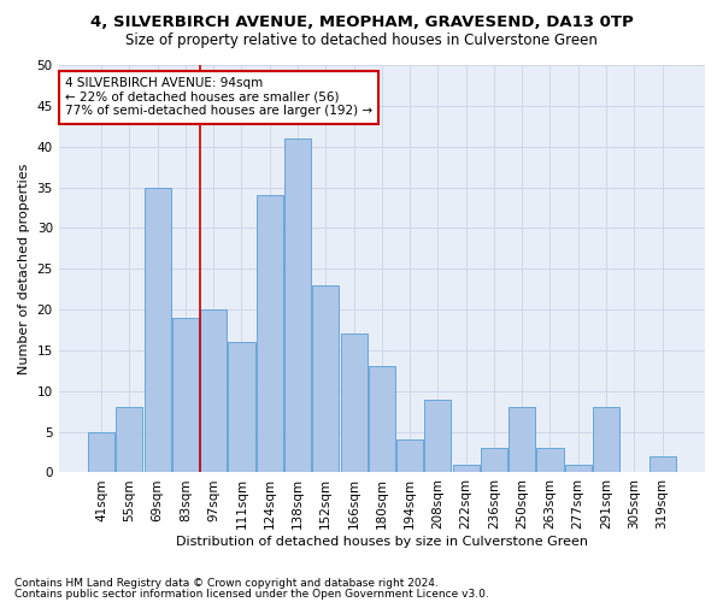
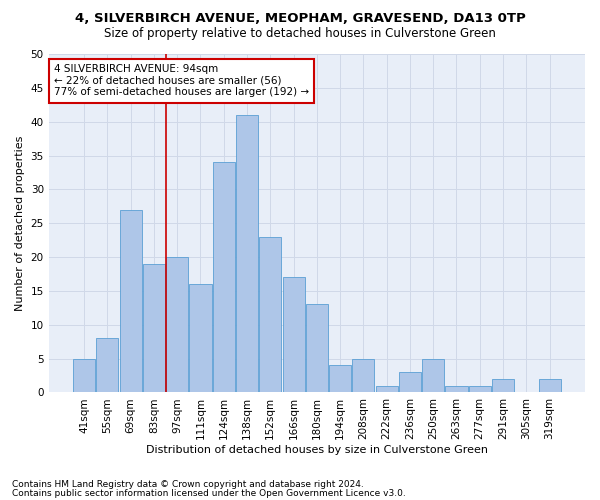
69sqm: 35 -> 27
208sqm: 9 -> 5
250sqm: 8 -> 5
263sqm: 3 -> 1
291sqm: 8 -> 2
